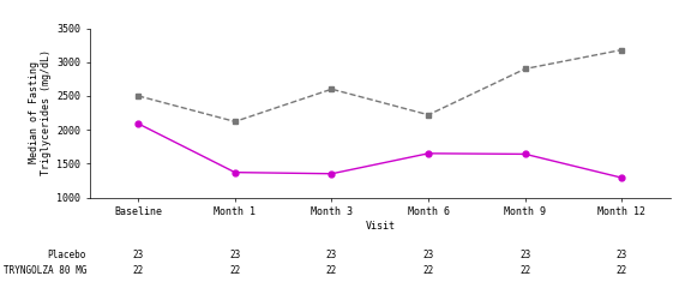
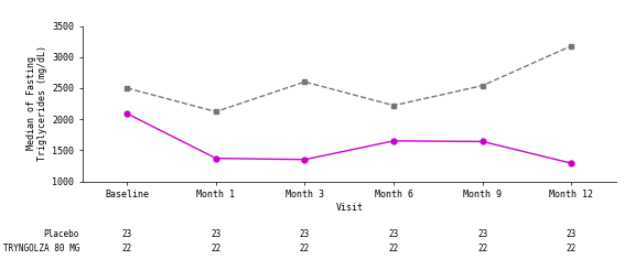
Placebo/Month 9: 2900 -> 2540
